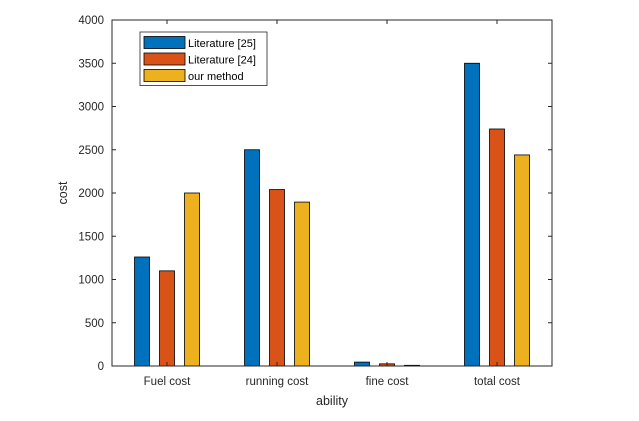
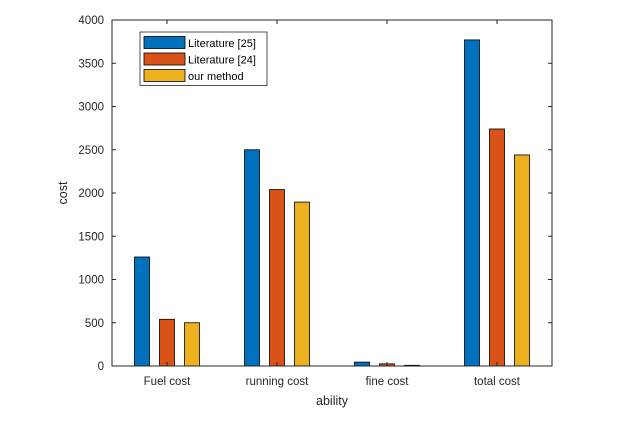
Literature [24]/Fuel cost: 1100 -> 500
our method/Fuel cost: 2000 -> 500
Literature [25]/total cost: 3500 -> 3800
